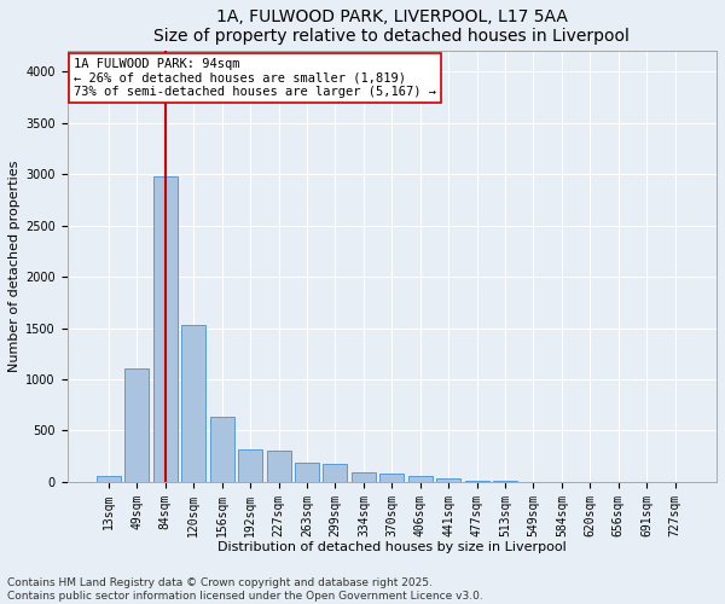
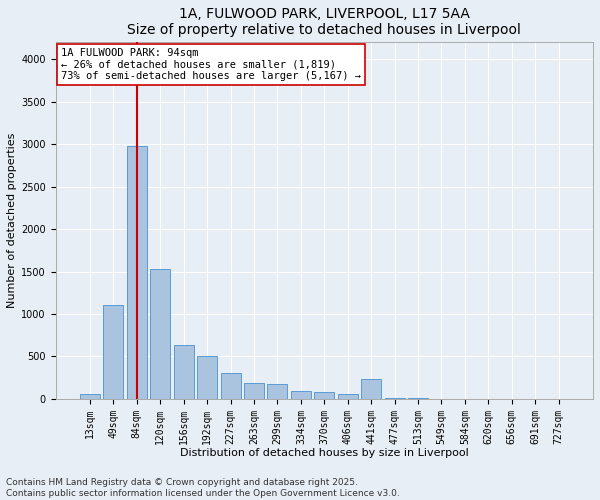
192sqm: 320 -> 500
441sqm: 40 -> 240
